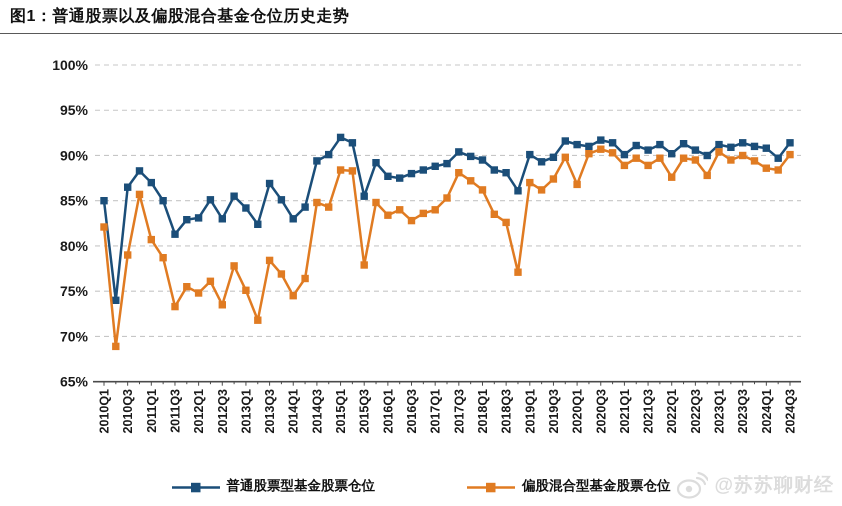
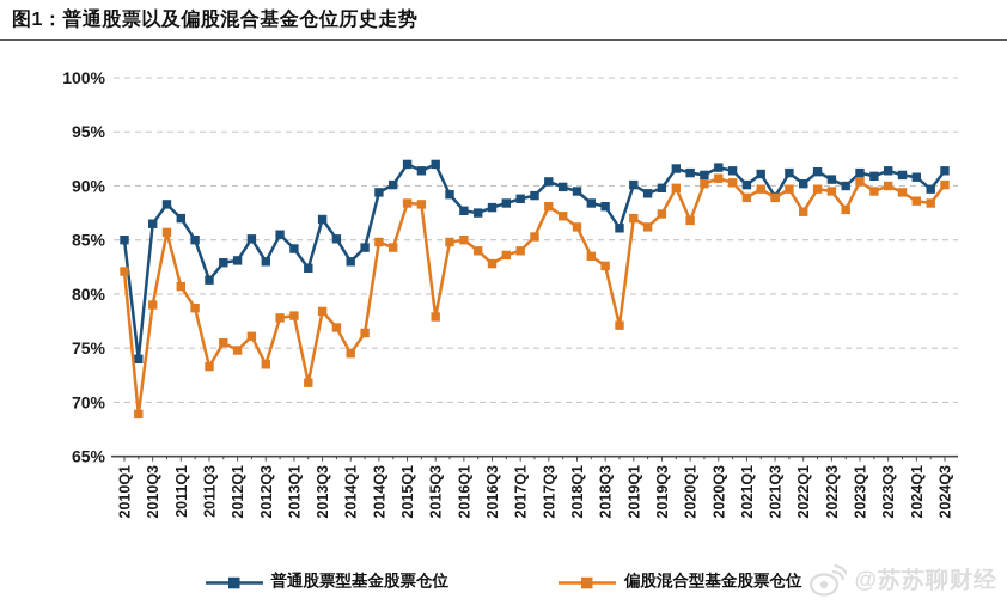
偏股混合型基金股票仓位/2013Q1: 75% -> 78%
普通股票型基金股票仓位/2015Q3: 86% -> 92%
偏股混合型基金股票仓位/2016Q1: 83% -> 85%
普通股票型基金股票仓位/2021Q3: 91% -> 89%
